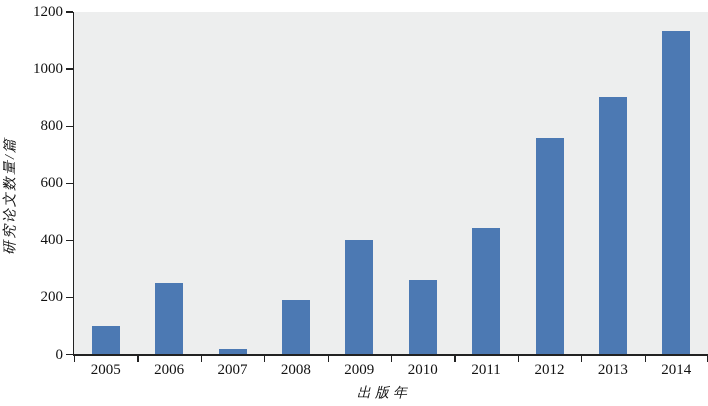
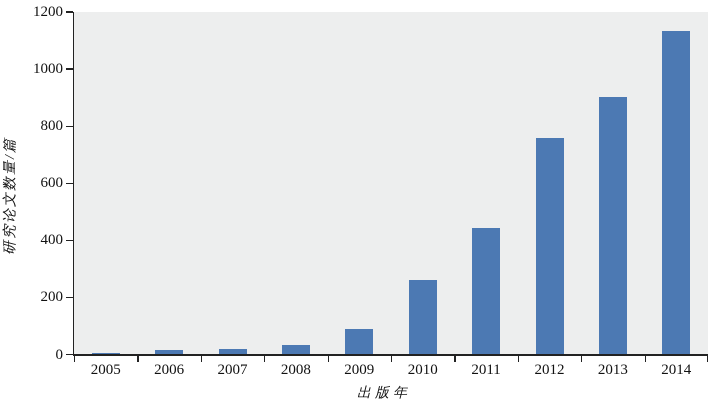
2005: 100 -> 10
2006: 250 -> 20
2008: 190 -> 30
2009: 400 -> 90
